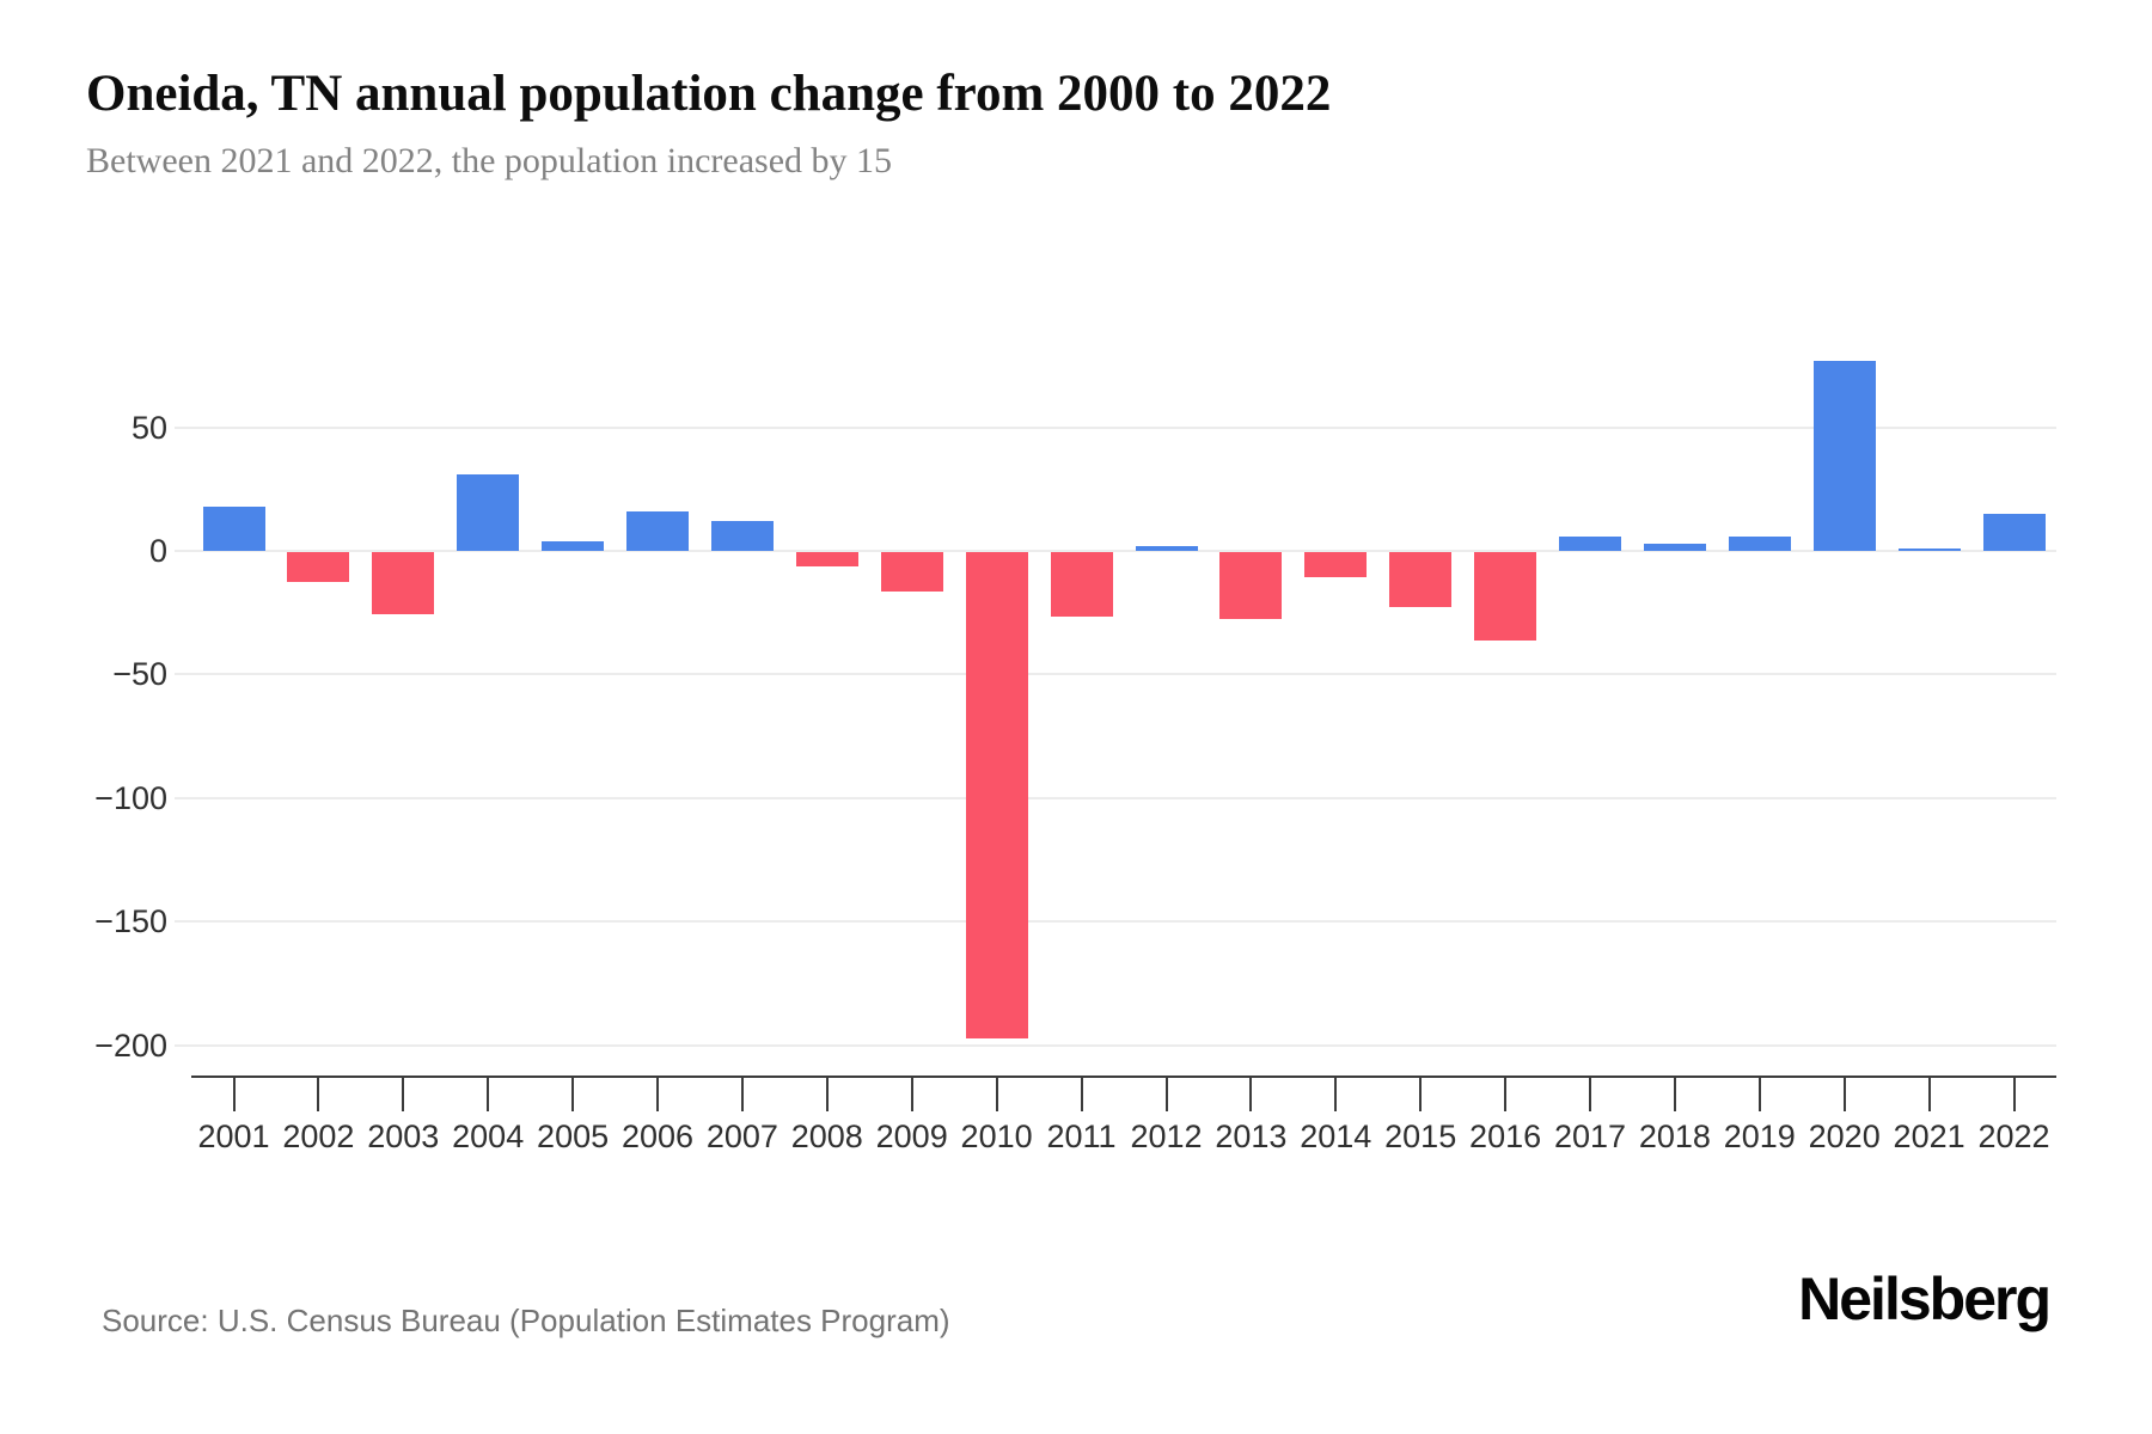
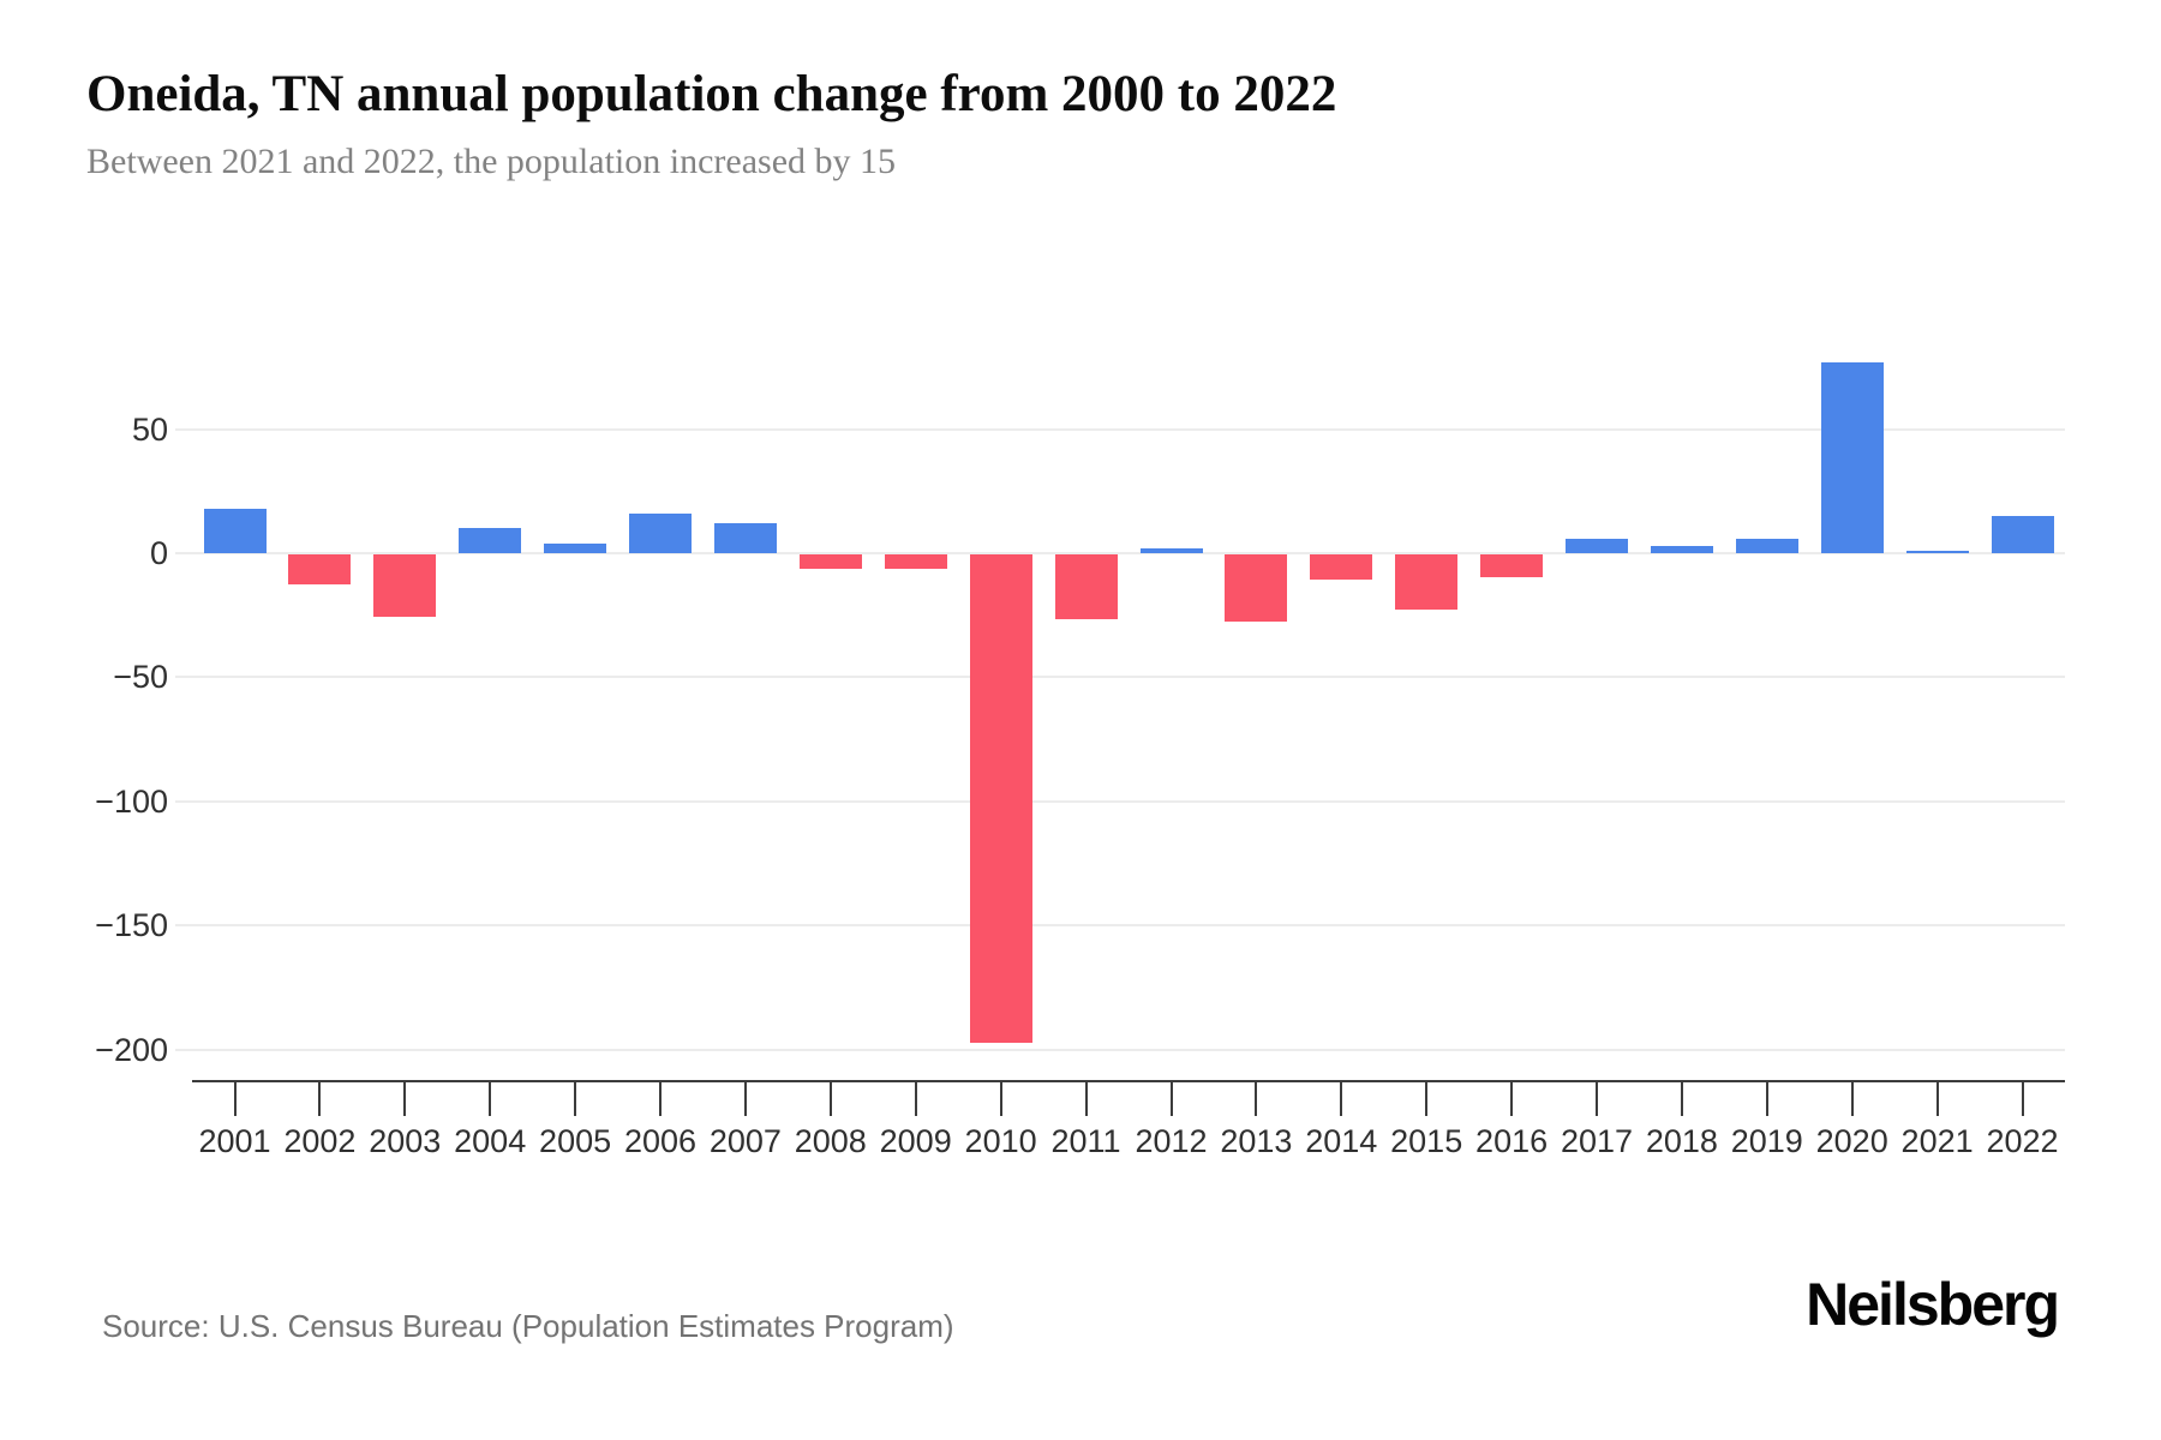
2004: 31 -> 10
2009: -16 -> -6
2016: -36 -> -9
